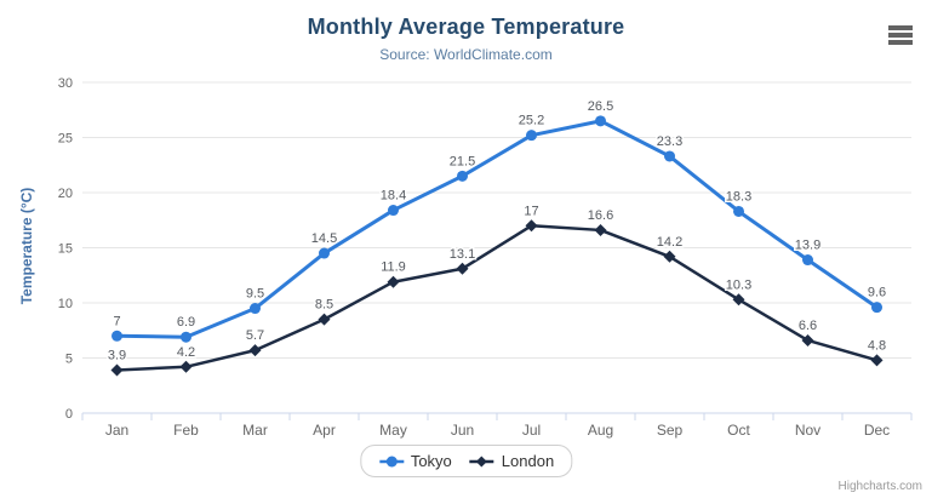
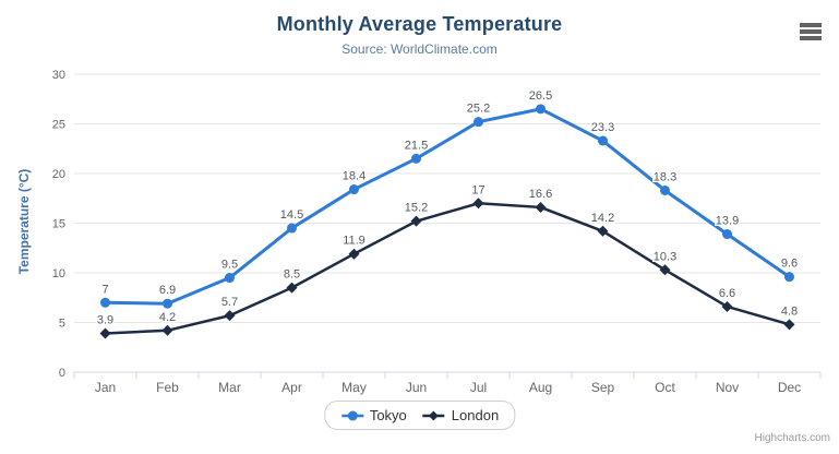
London/Jun: 13.1 -> 15.2
